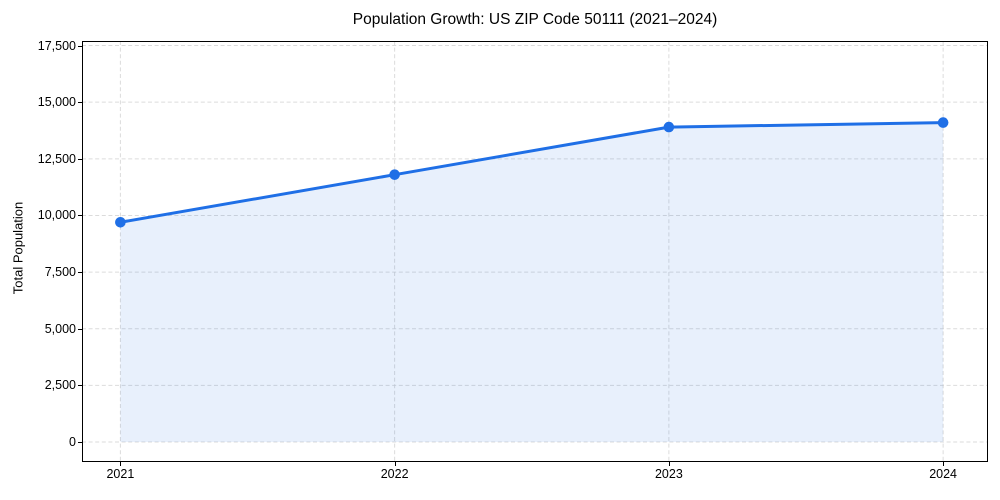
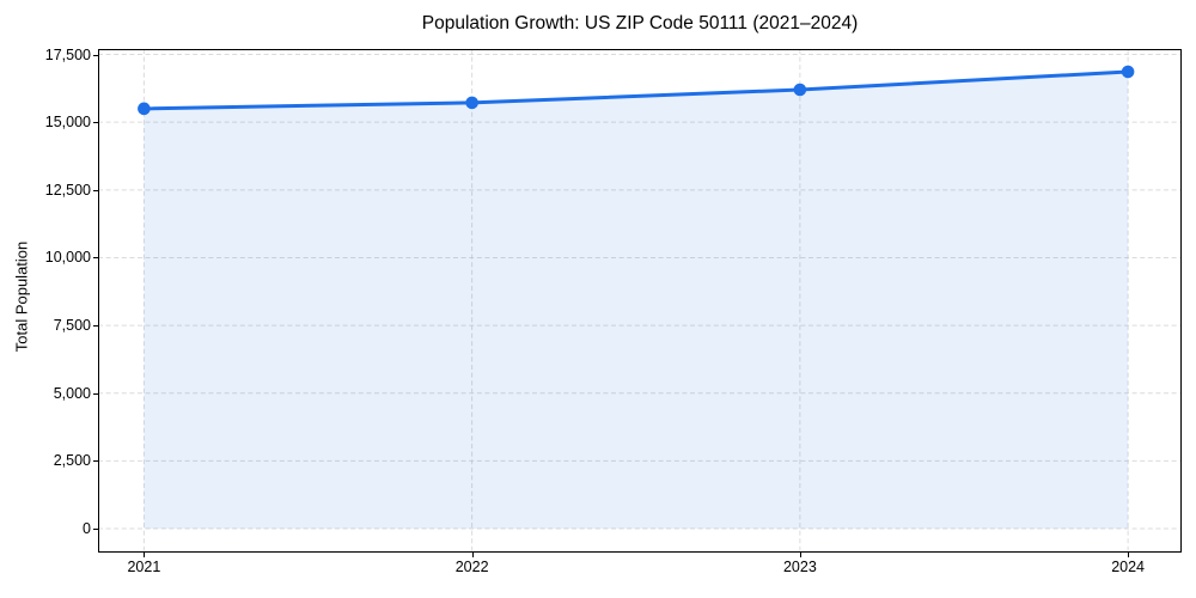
2021: 9700 -> 15500
2022: 11800 -> 15700
2023: 13900 -> 16200
2024: 14100 -> 16900
